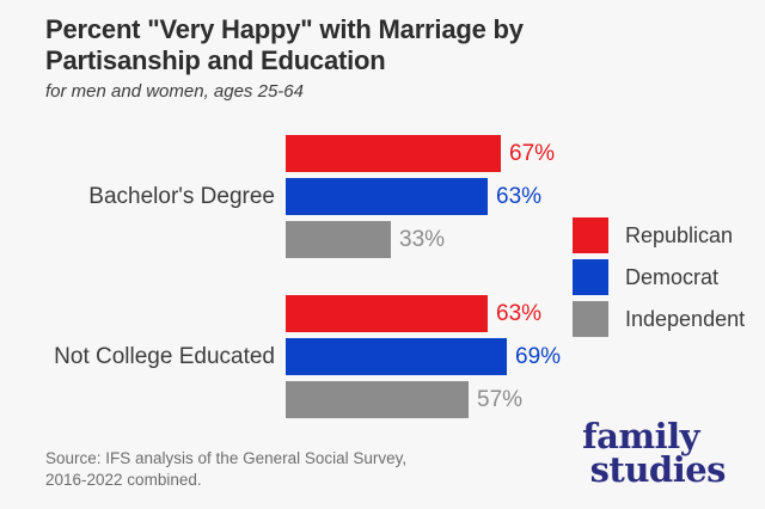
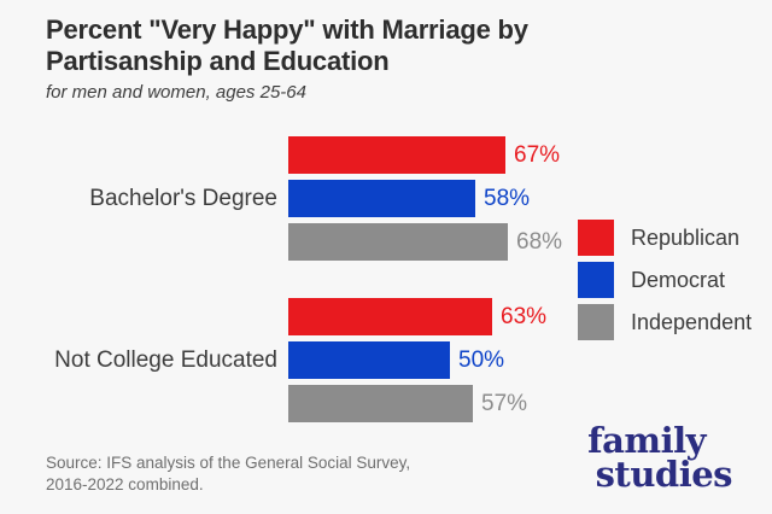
Democrat/Bachelor's Degree: 63% -> 58%
Independent/Bachelor's Degree: 33% -> 68%
Democrat/Not College Educated: 69% -> 50%
